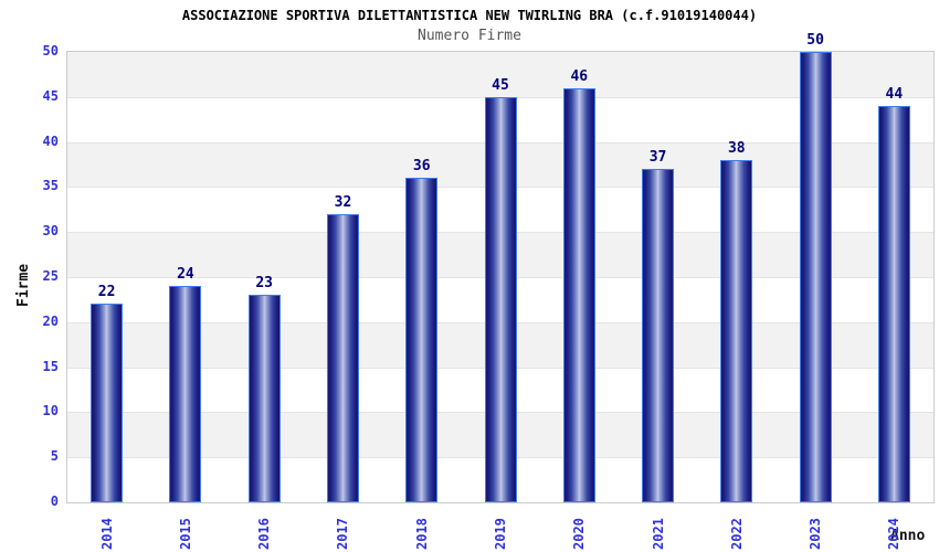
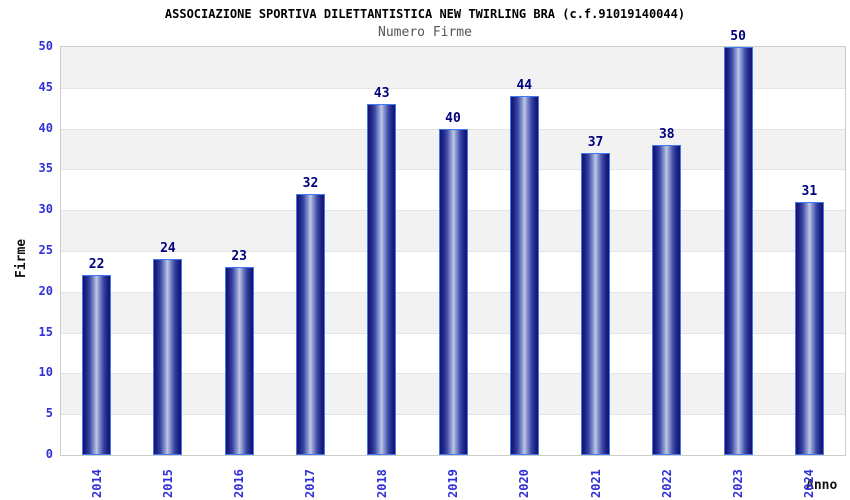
2018: 36 -> 43
2019: 45 -> 40
2020: 46 -> 44
2024: 44 -> 31
